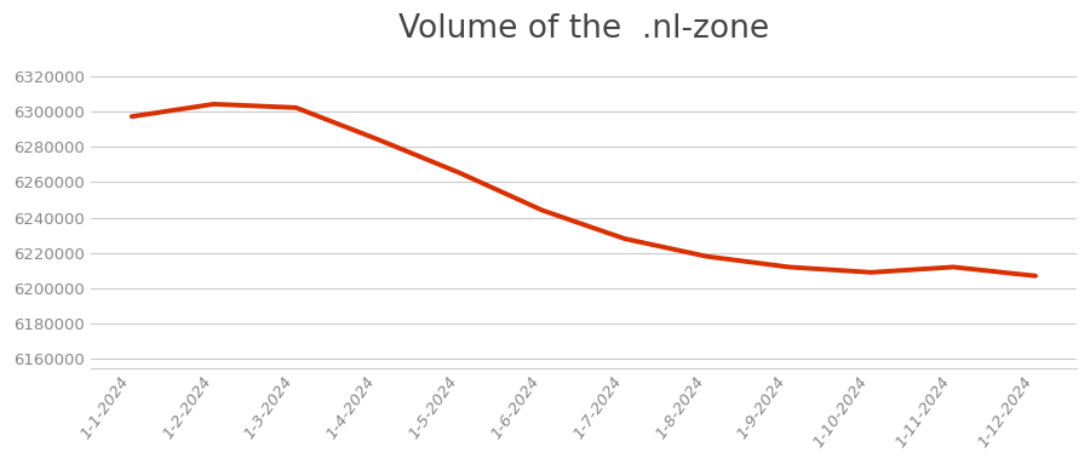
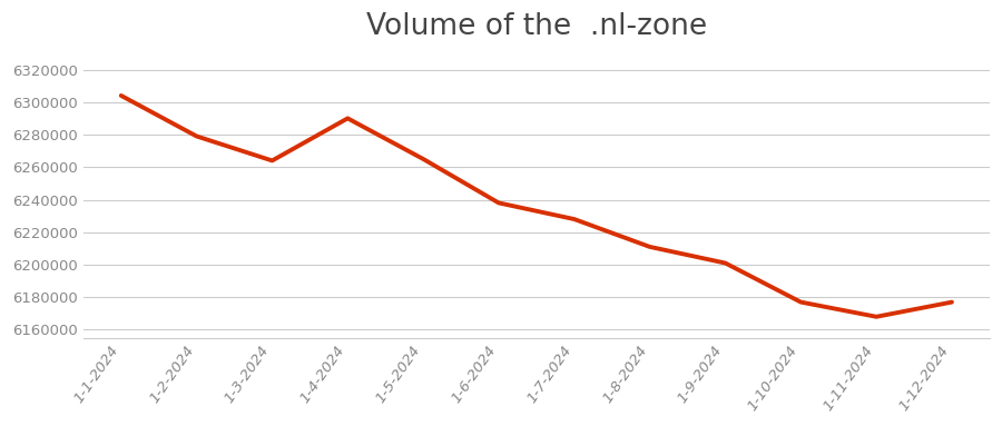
1-1-2024: 6297000 -> 6304000
1-2-2024: 6304000 -> 6279000
1-3-2024: 6302000 -> 6264000
1-4-2024: 6284000 -> 6290000
1-6-2024: 6244000 -> 6238000
1-8-2024: 6218000 -> 6211000
1-9-2024: 6212000 -> 6201000
1-10-2024: 6209000 -> 6177000
1-11-2024: 6212000 -> 6168000
1-12-2024: 6207000 -> 6177000
